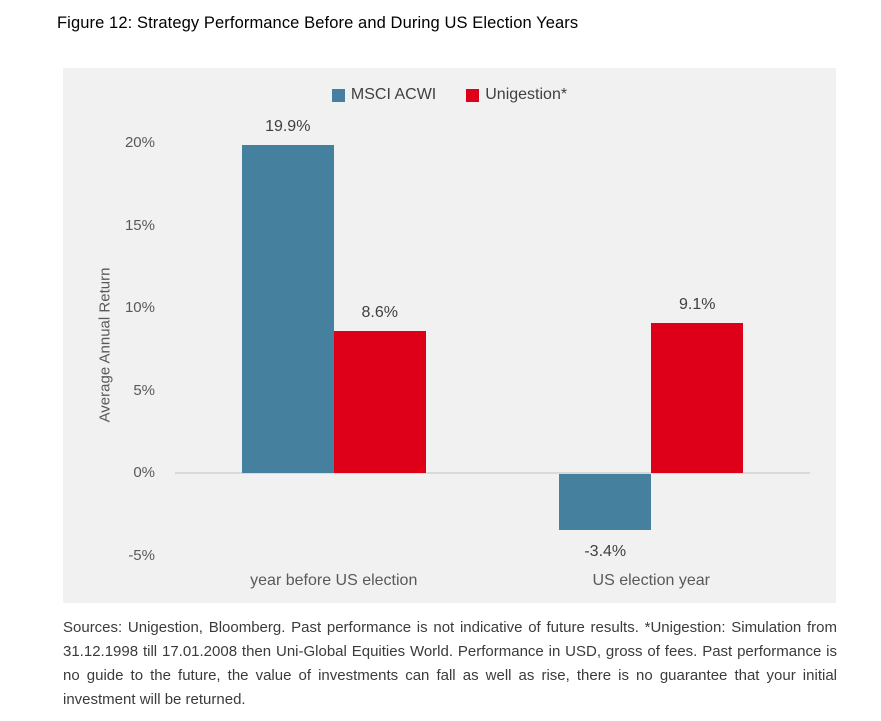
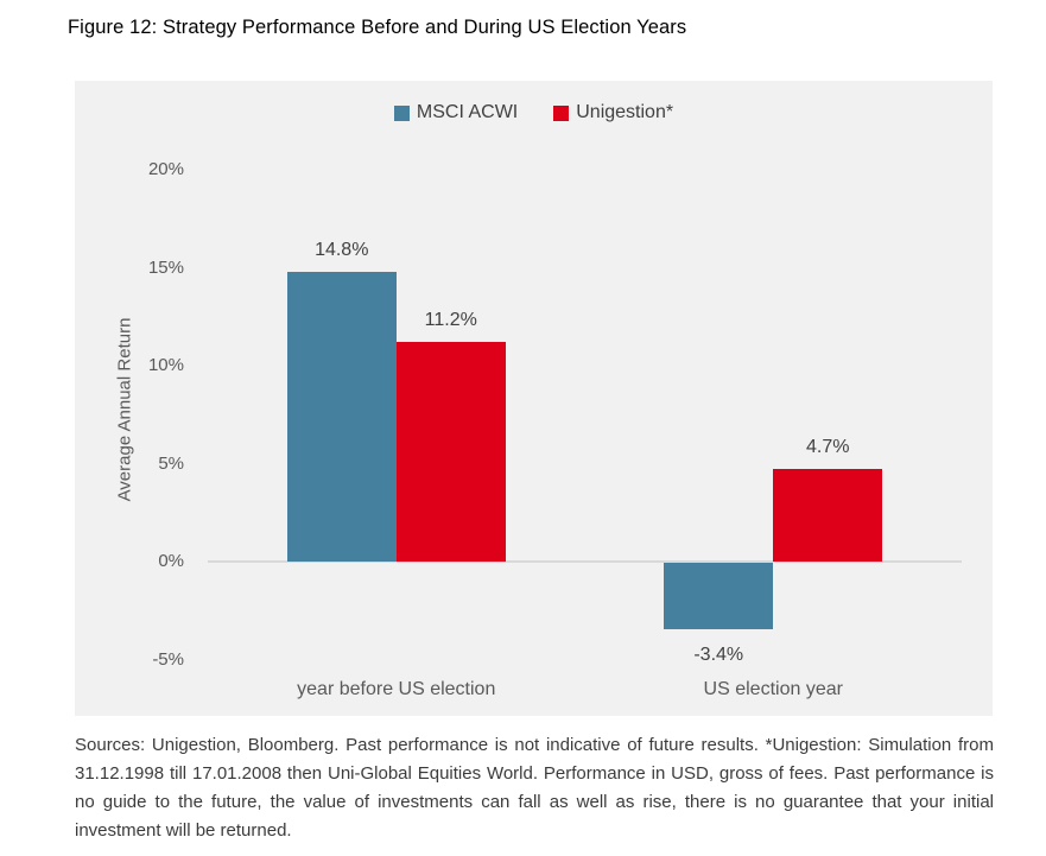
MSCI ACWI/year before US election: 19.9% -> 14.8%
Unigestion*/year before US election: 8.6% -> 11.2%
Unigestion*/US election year: 9.1% -> 4.7%
